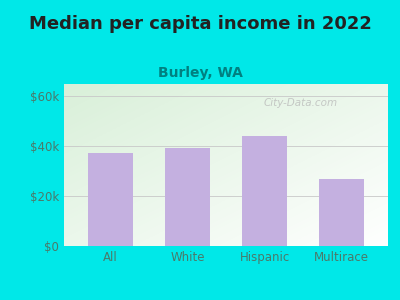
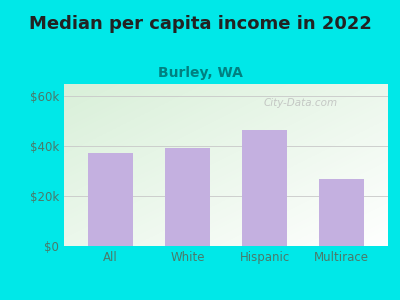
Hispanic: $44.0k -> $46.5k
